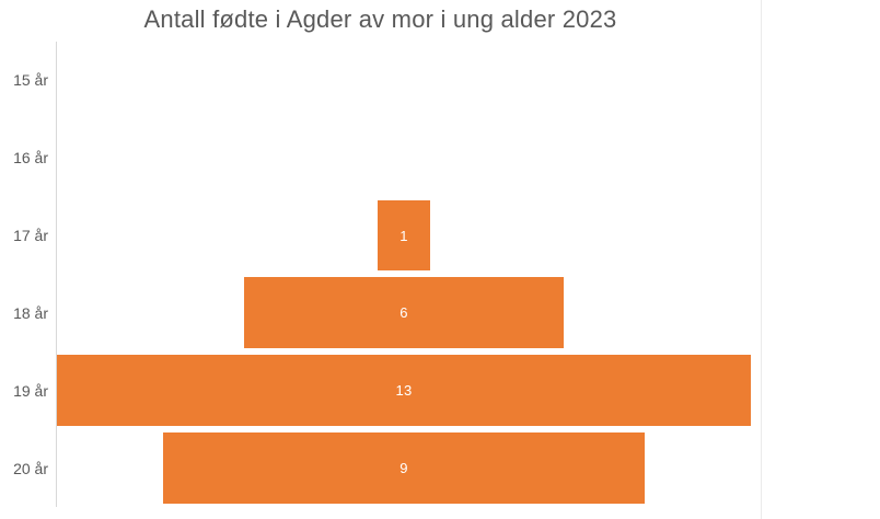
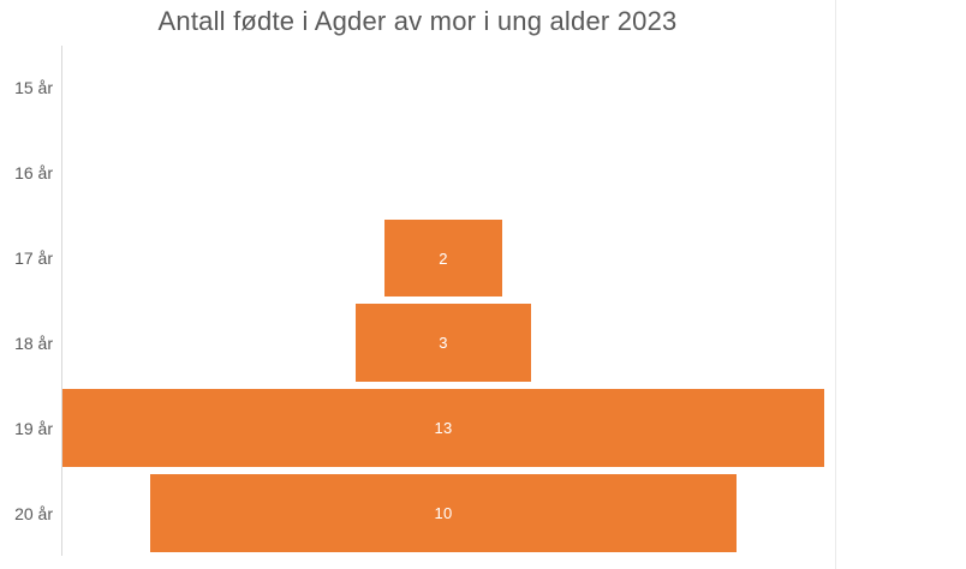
17 år: 1 -> 2
18 år: 6 -> 3
20 år: 9 -> 10
